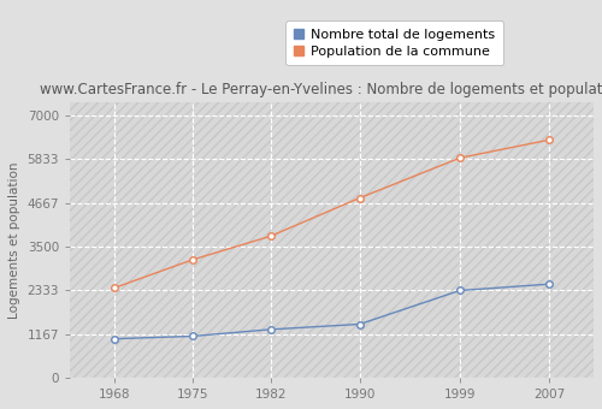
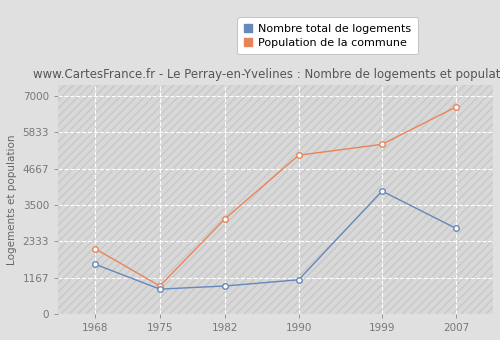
Nombre total de logements/1968: 1040 -> 1600
Population de la commune/1968: 2400 -> 2100
Nombre total de logements/1975: 1110 -> 800
Population de la commune/1975: 3150 -> 900
Nombre total de logements/1982: 1290 -> 900
Population de la commune/1982: 3780 -> 3050
Nombre total de logements/1990: 1430 -> 1100
Population de la commune/1990: 4800 -> 5100
Nombre total de logements/1999: 2330 -> 3950
Population de la commune/1999: 5870 -> 5450
Nombre total de logements/2007: 2500 -> 2750
Population de la commune/2007: 6350 -> 6650
